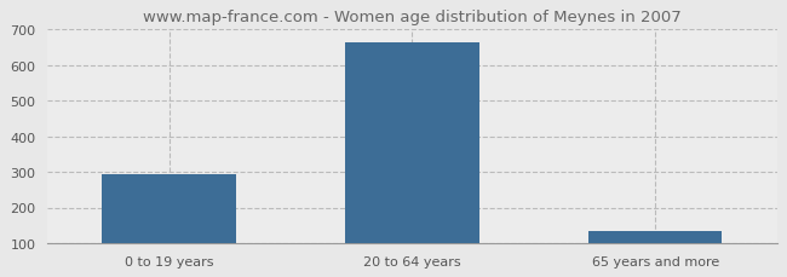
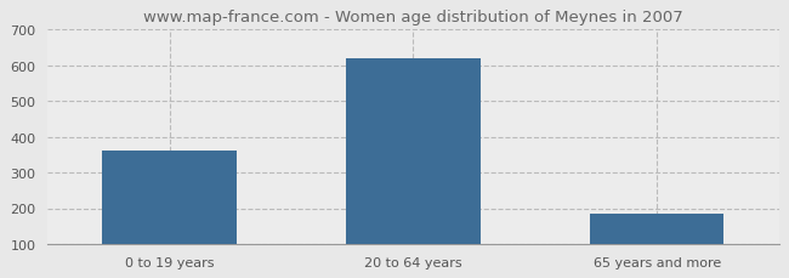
0 to 19 years: 293 -> 360
20 to 64 years: 665 -> 620
65 years and more: 135 -> 185
